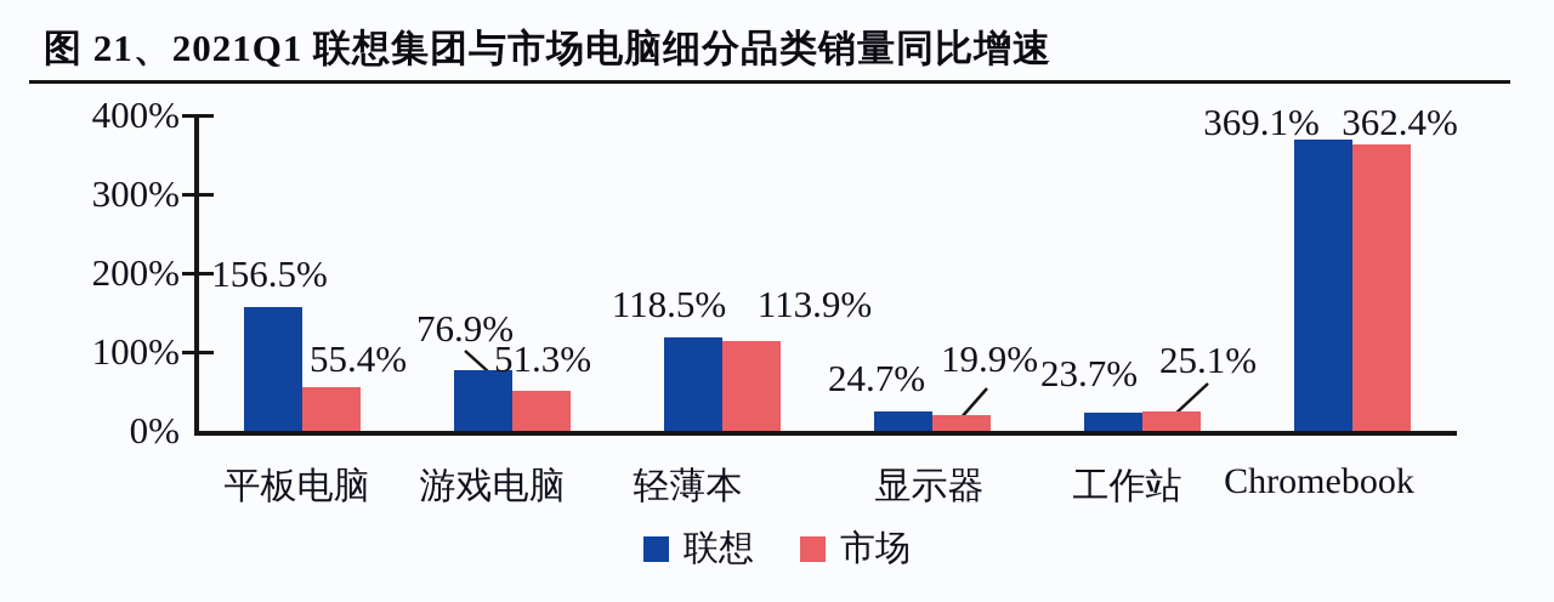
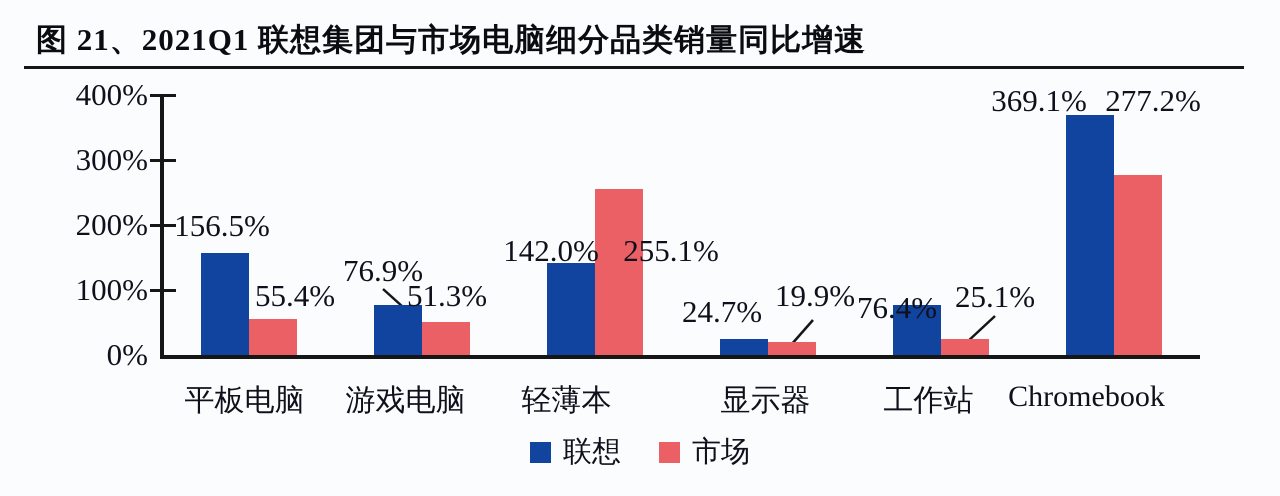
联想/轻薄本: 118.5% -> 142.0%
市场/轻薄本: 113.9% -> 255.1%
联想/工作站: 23.7% -> 76.4%
市场/Chromebook: 362.4% -> 277.2%
